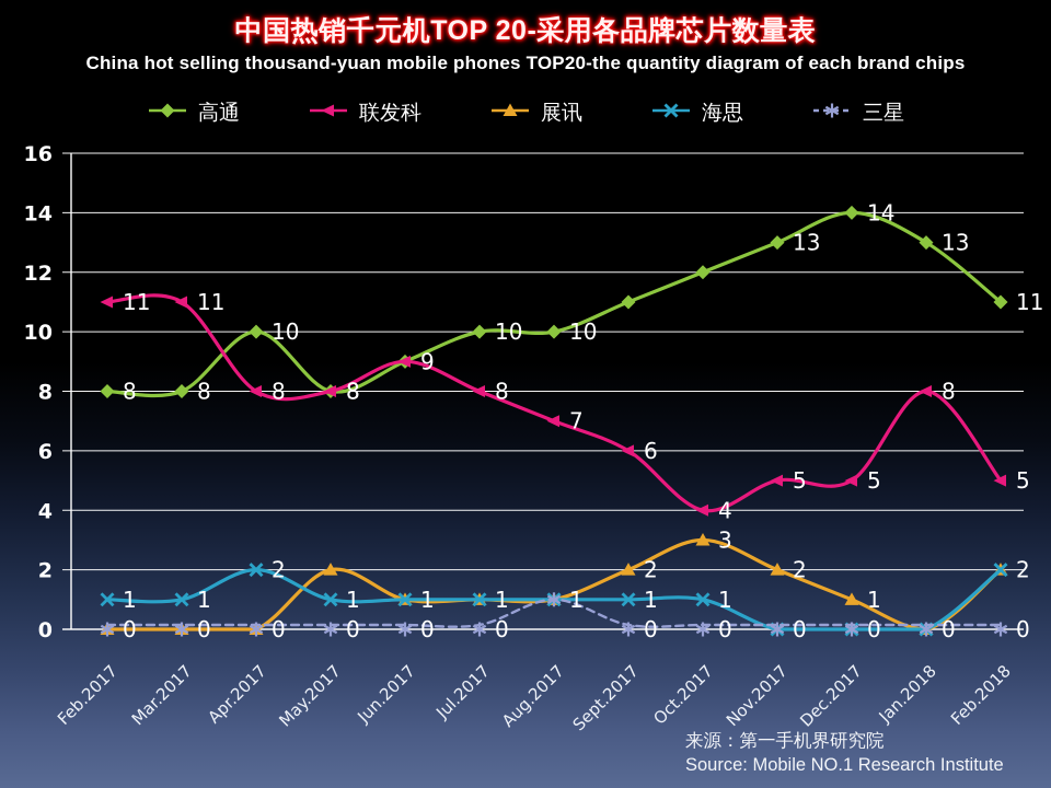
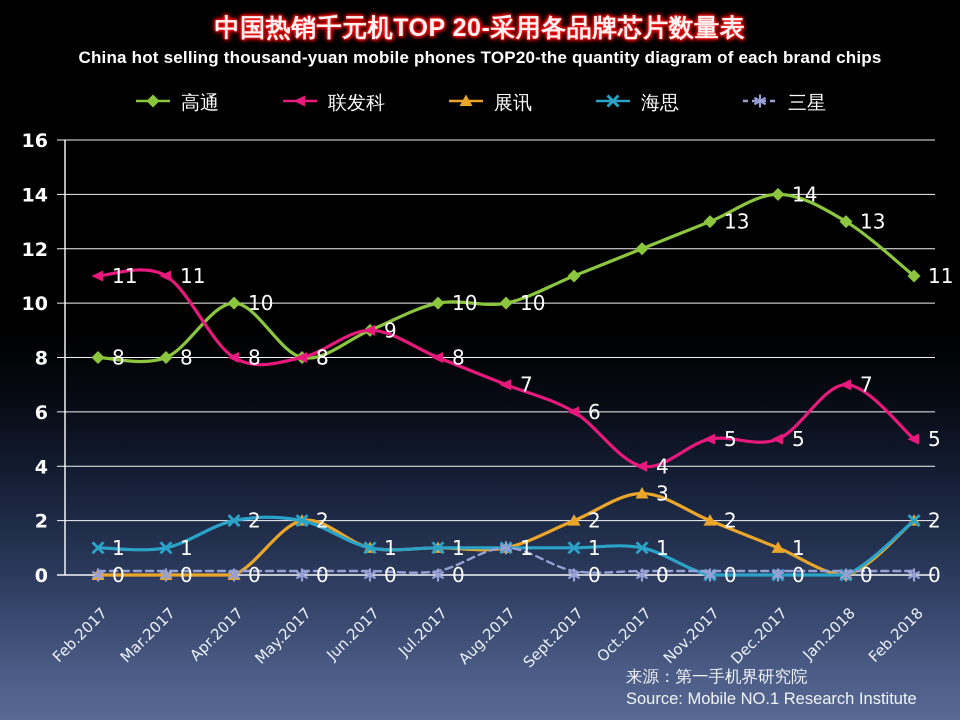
海思/May.2017: 1 -> 2
联发科/Jan.2018: 8 -> 7
